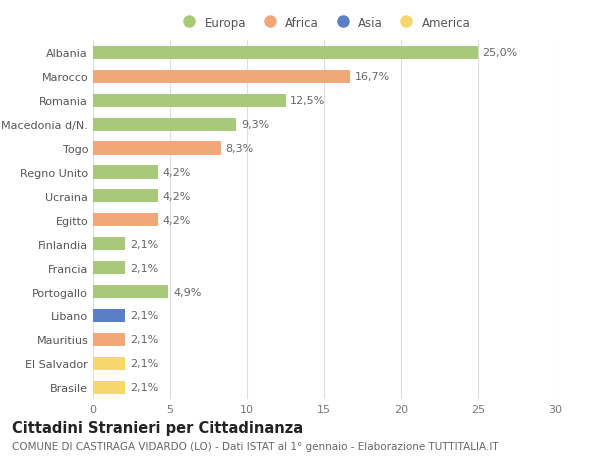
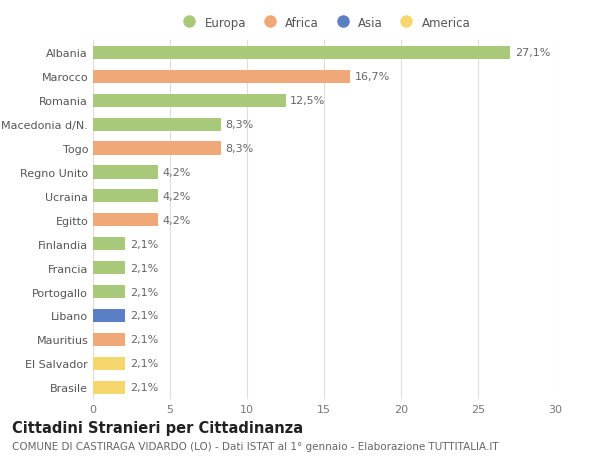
Albania: 25,0% -> 27,1%
Macedonia d/N.: 9,3% -> 8,3%
Portogallo: 4,9% -> 2,1%
